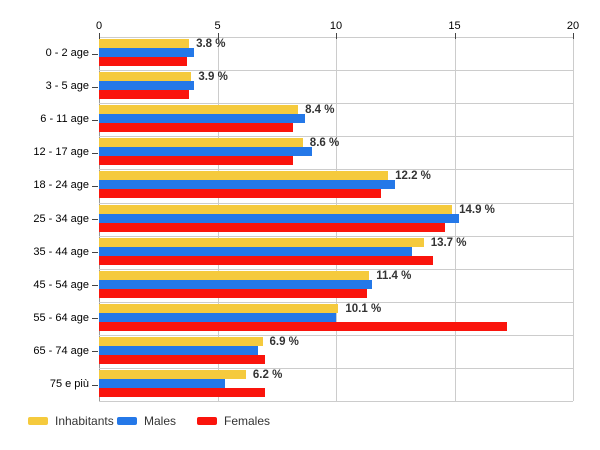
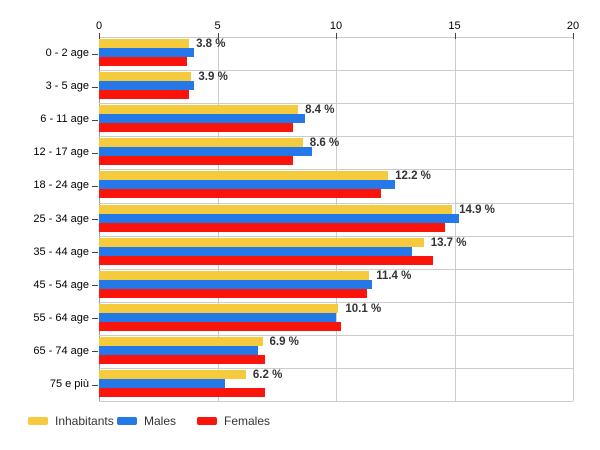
Females/55 - 64 age: 17.2 -> 10.2
